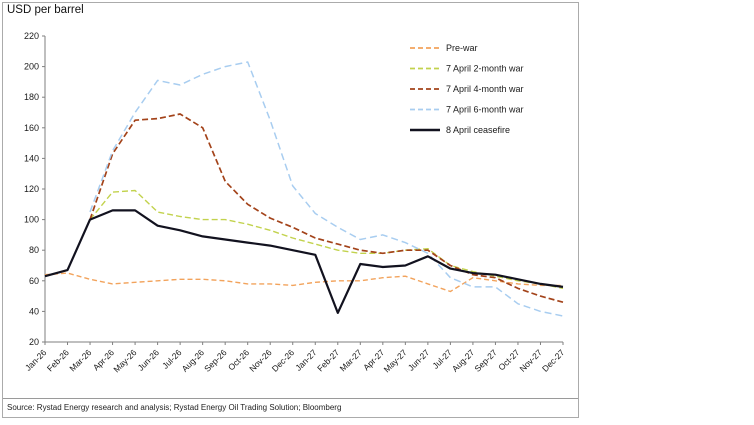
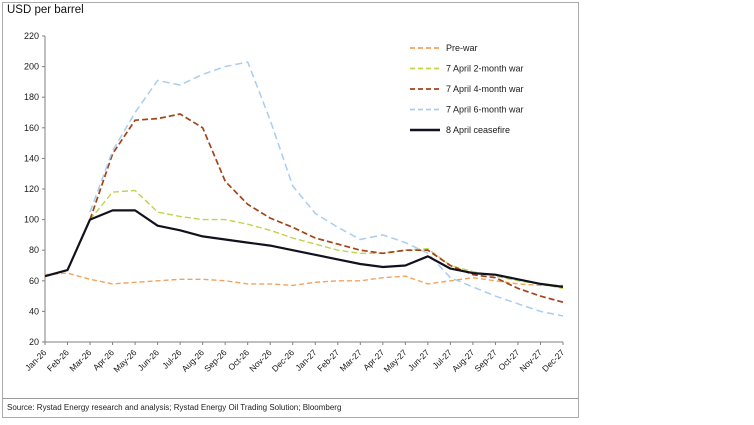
8 April ceasefire/Feb-27: 39 -> 74
Pre-war/Jul-27: 53 -> 60
7 April 6-month war/Sep-27: 56 -> 50
